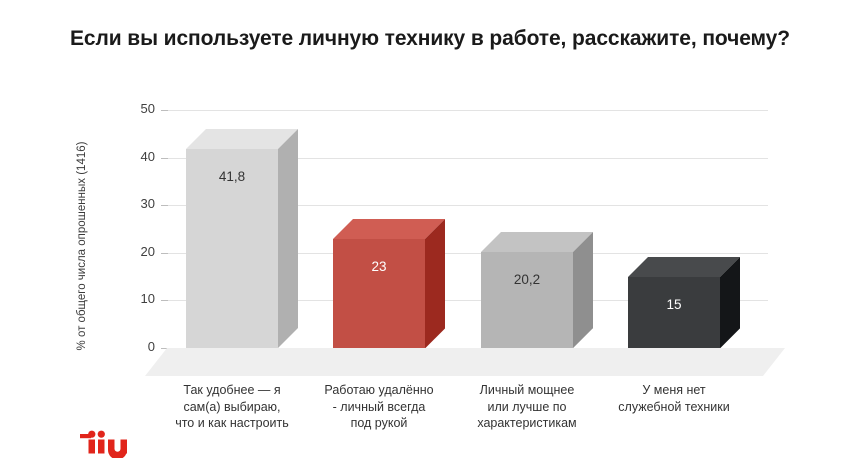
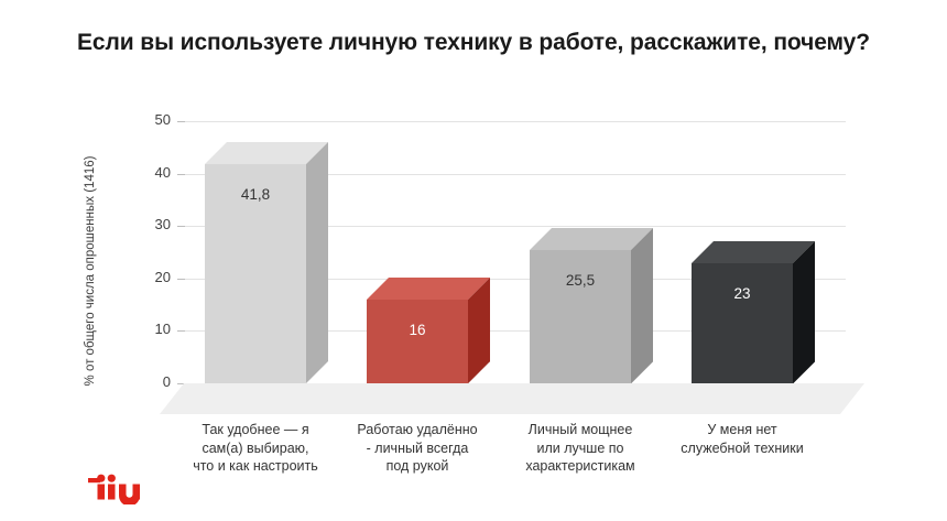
Работаю удалённо - личный всегда под рукой: 23 -> 16
Личный мощнее или лучше по характеристикам: 20,2 -> 25,5
У меня нет служебной техники: 15 -> 23
